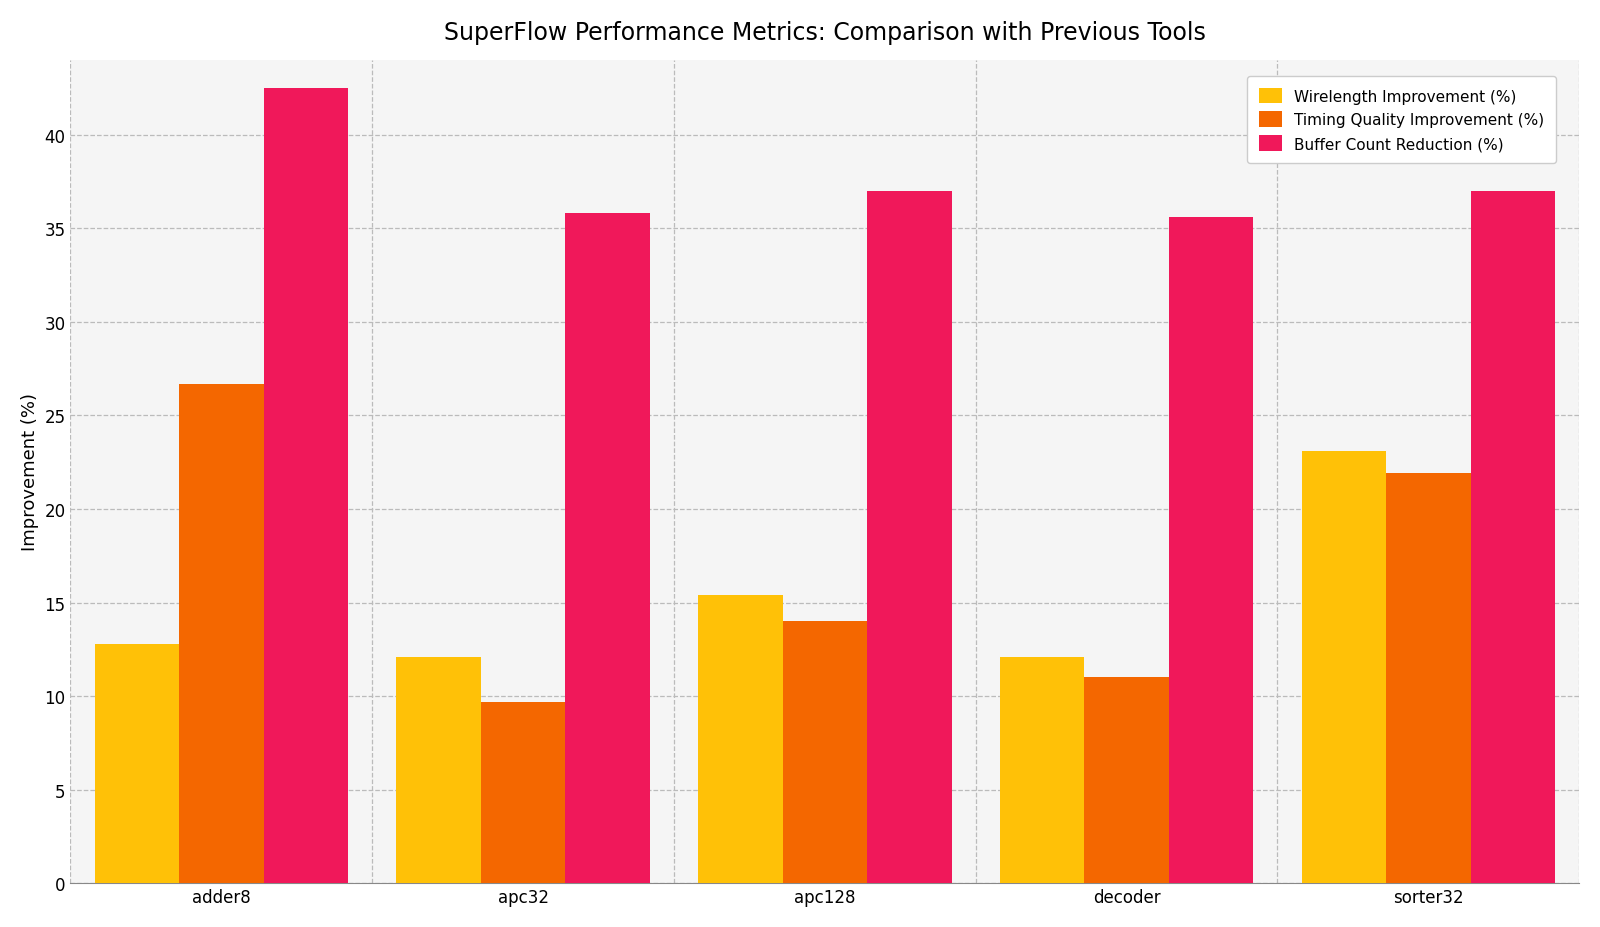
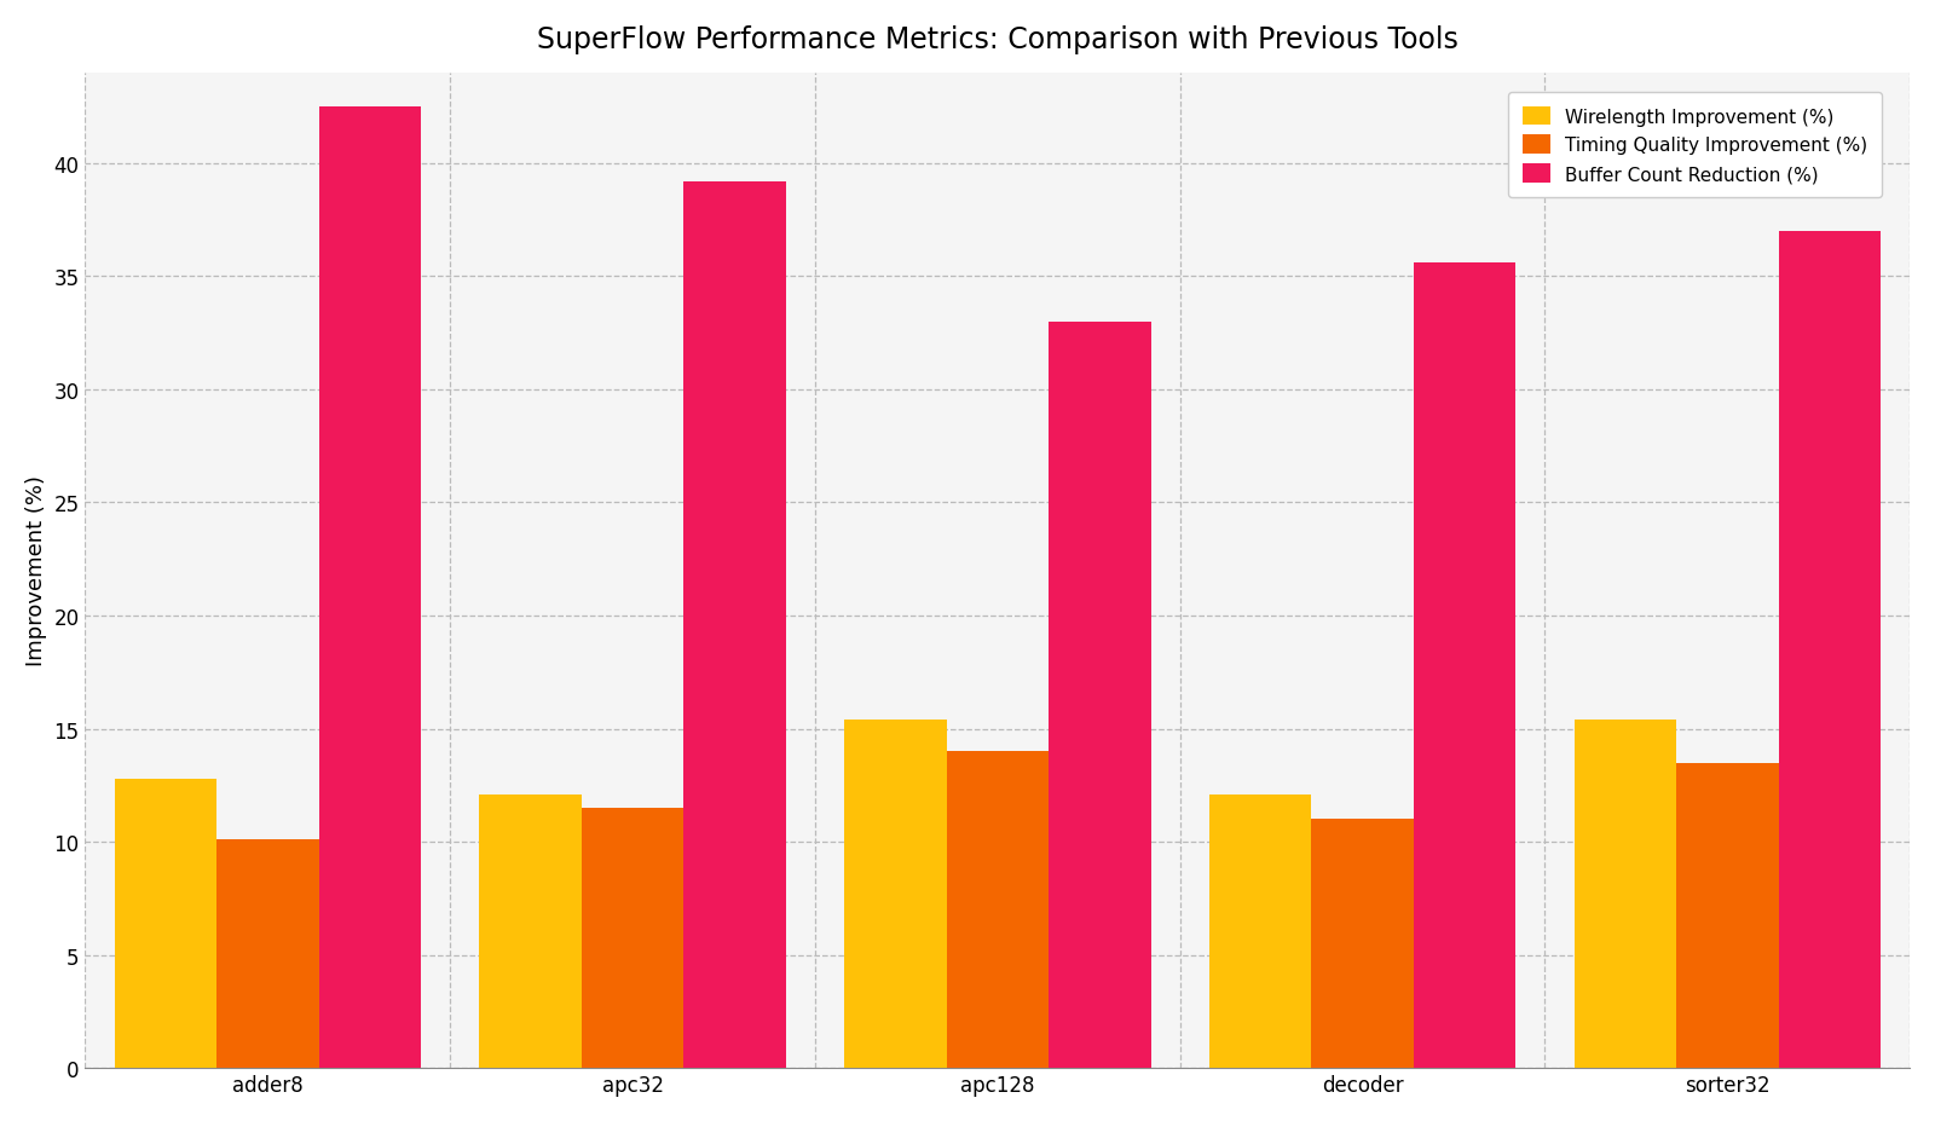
Timing Quality Improvement (%)/adder8: 26.7 -> 10.1
Timing Quality Improvement (%)/apc32: 9.7 -> 11.5
Buffer Count Reduction (%)/apc32: 35.8 -> 39.2
Buffer Count Reduction (%)/apc128: 37.0 -> 33.0
Wirelength Improvement (%)/sorter32: 23.1 -> 15.4
Timing Quality Improvement (%)/sorter32: 21.9 -> 13.5
